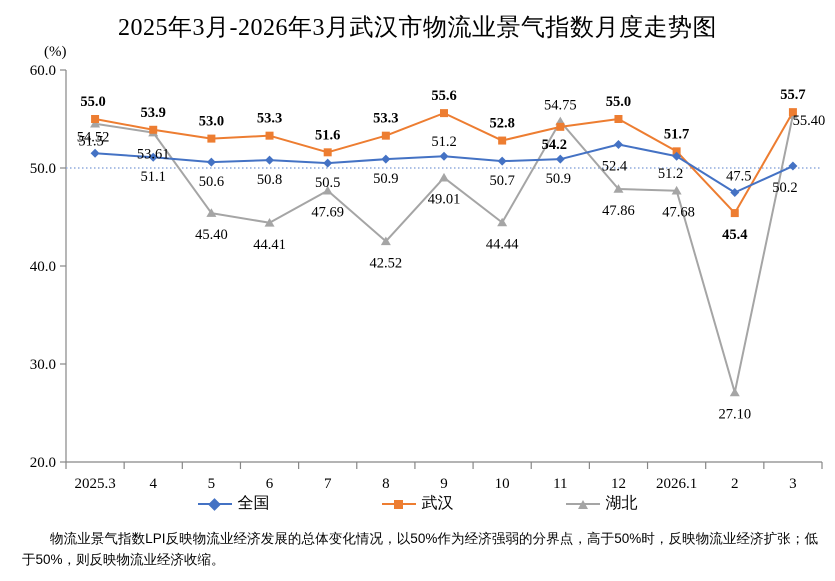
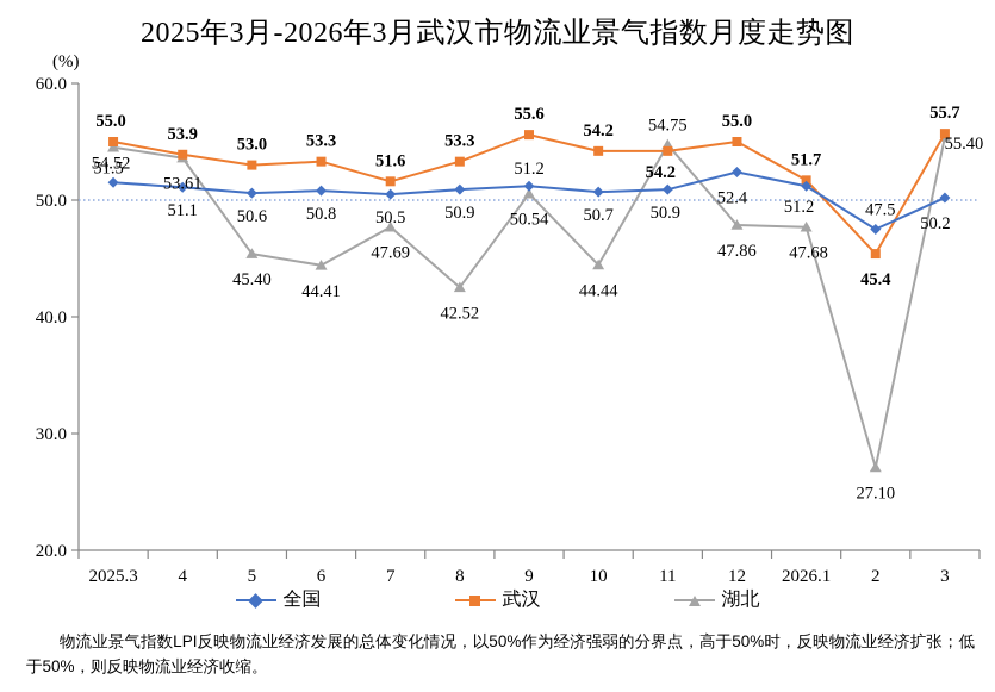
湖北/9: 49.01 -> 50.54
武汉/10: 52.8 -> 54.2
